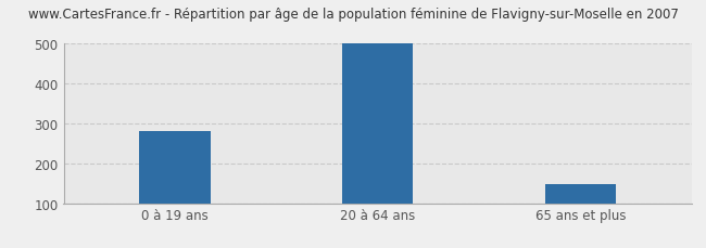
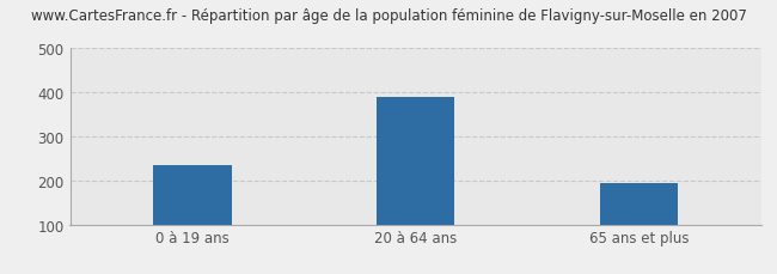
0 à 19 ans: 281 -> 235
20 à 64 ans: 502 -> 390
65 ans et plus: 148 -> 195
